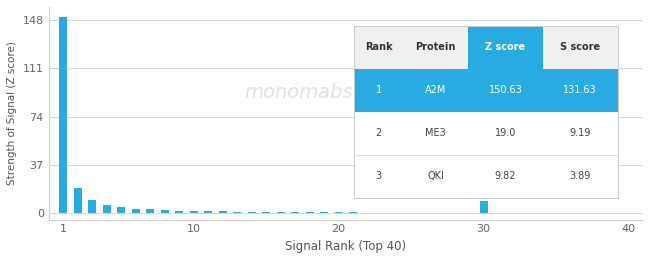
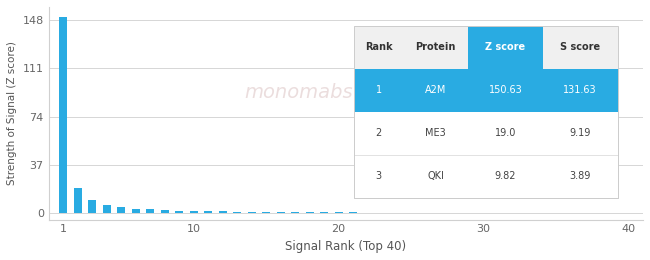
30: 9 -> 0
